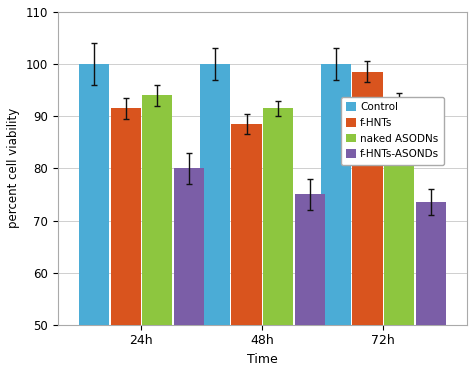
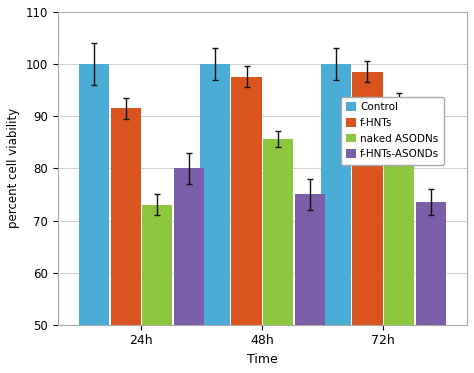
naked ASODNs/24h: 94.0 -> 73.0
f-HNTs/48h: 88.5 -> 97.6
naked ASODNs/48h: 91.5 -> 85.6
